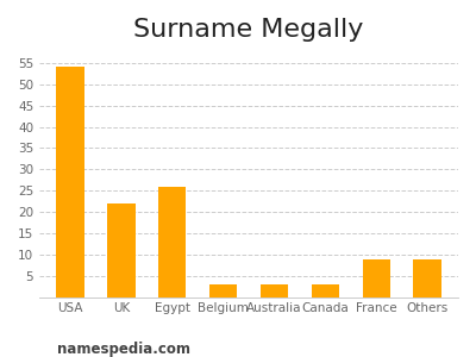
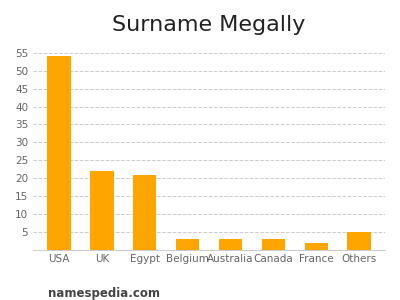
Egypt: 26 -> 21
France: 9 -> 2
Others: 9 -> 5
